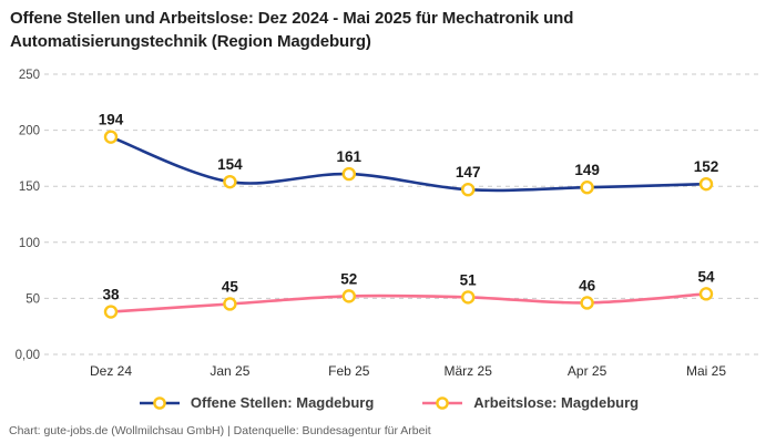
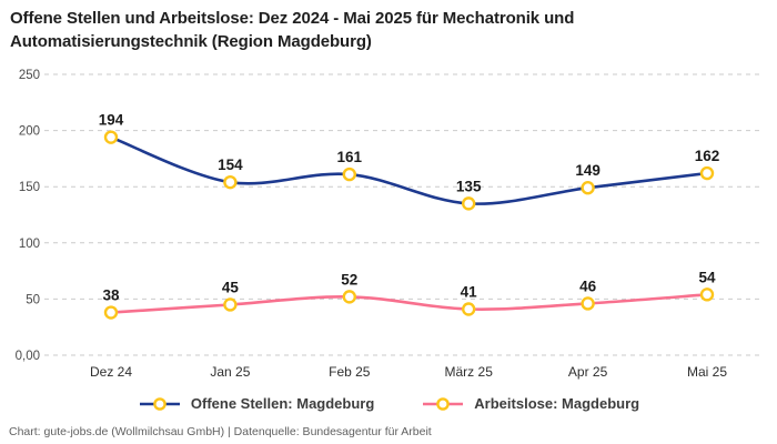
Offene Stellen: Magdeburg/März 25: 147 -> 135
Arbeitslose: Magdeburg/März 25: 51 -> 41
Offene Stellen: Magdeburg/Mai 25: 152 -> 162
